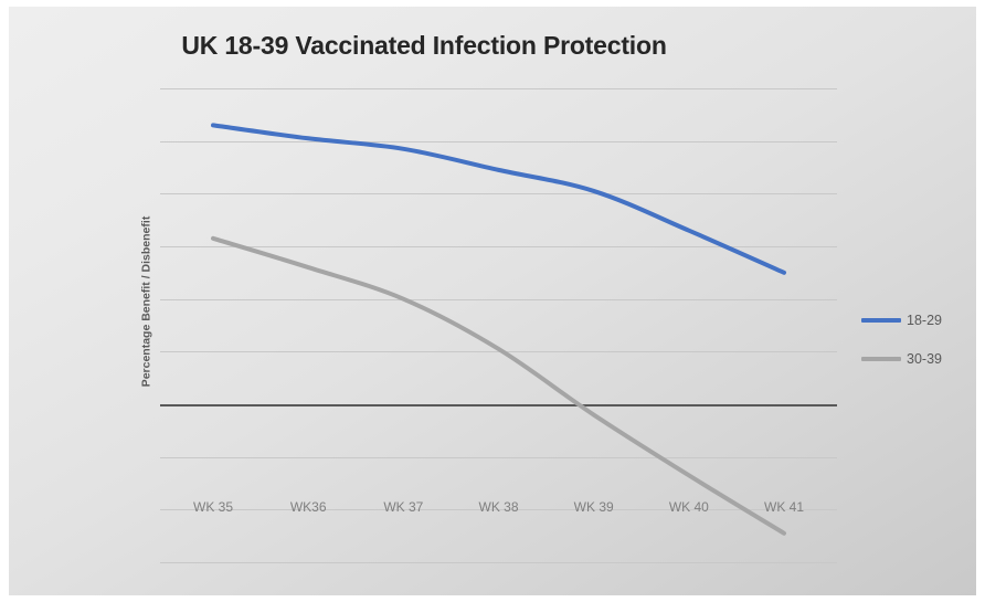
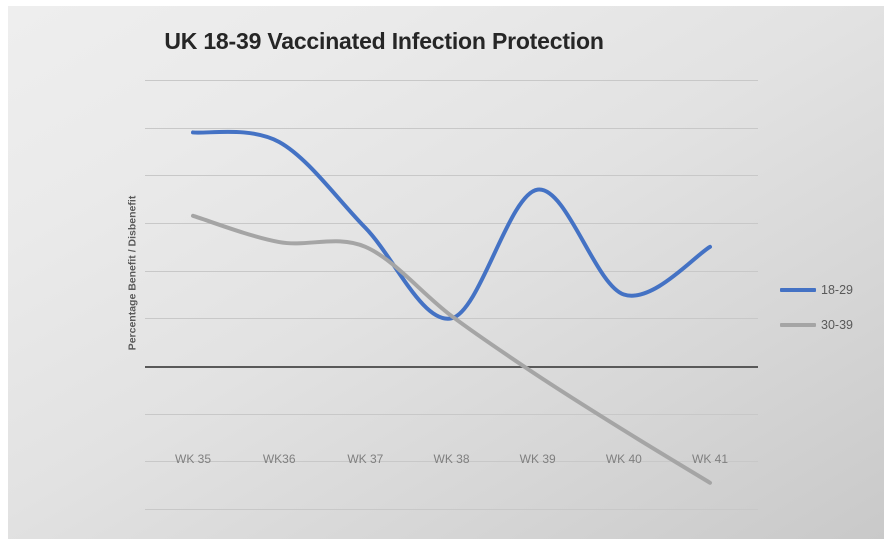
18-29/WK 35: 53% -> 49%
18-29/WK36: 50% -> 47%
18-29/WK 37: 48% -> 29%
30-39/WK 37: 20% -> 25%
18-29/WK 38: 44% -> 10%
18-29/WK 39: 40% -> 37%
18-29/WK 40: 33% -> 15%
